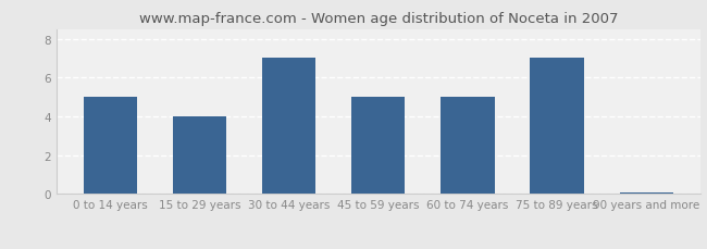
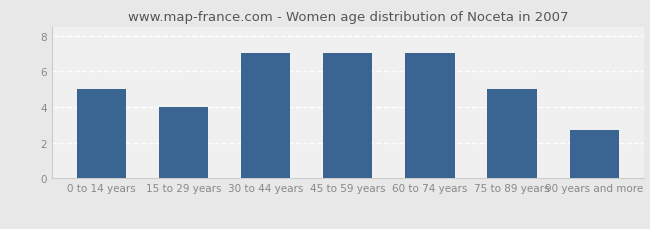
45 to 59 years: 5.0 -> 7.0
60 to 74 years: 5.0 -> 7.0
75 to 89 years: 7.0 -> 5.0
90 years and more: 0.1 -> 2.7
